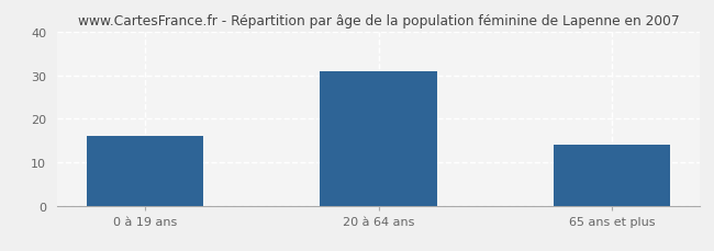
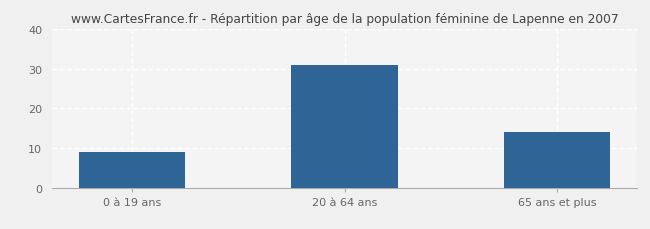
0 à 19 ans: 16 -> 9
